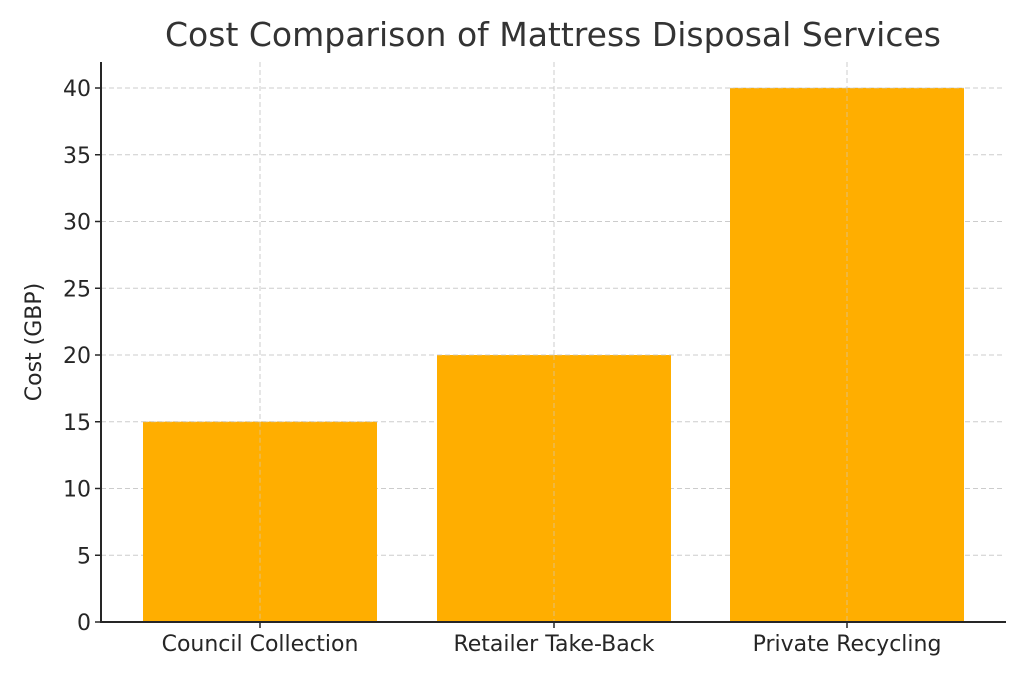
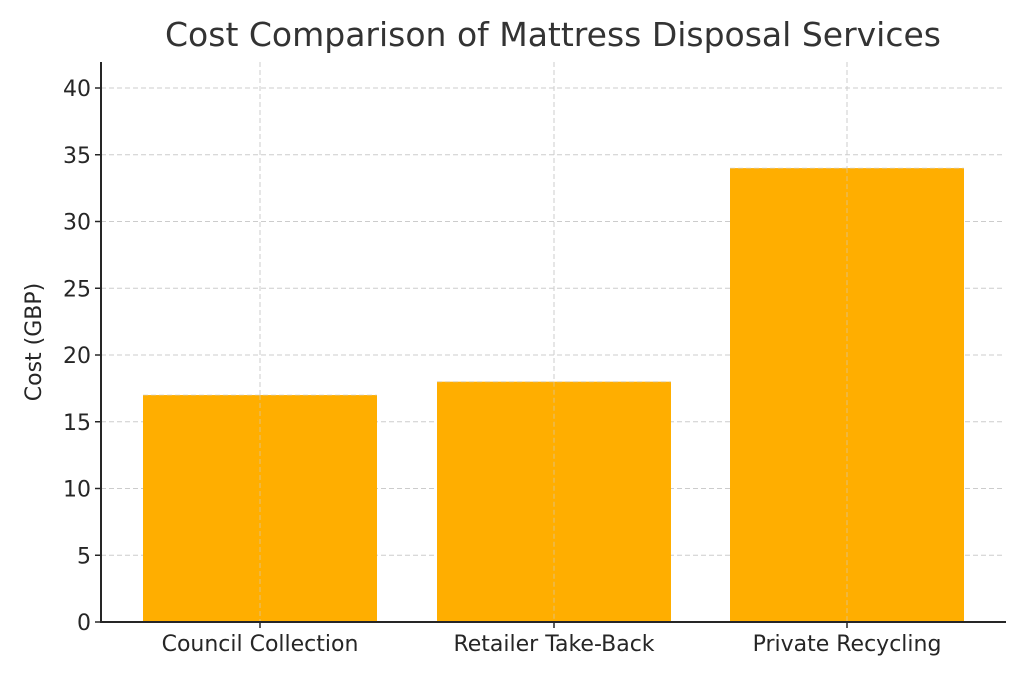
Council Collection: 15 -> 17
Retailer Take-Back: 20 -> 18
Private Recycling: 40 -> 34
